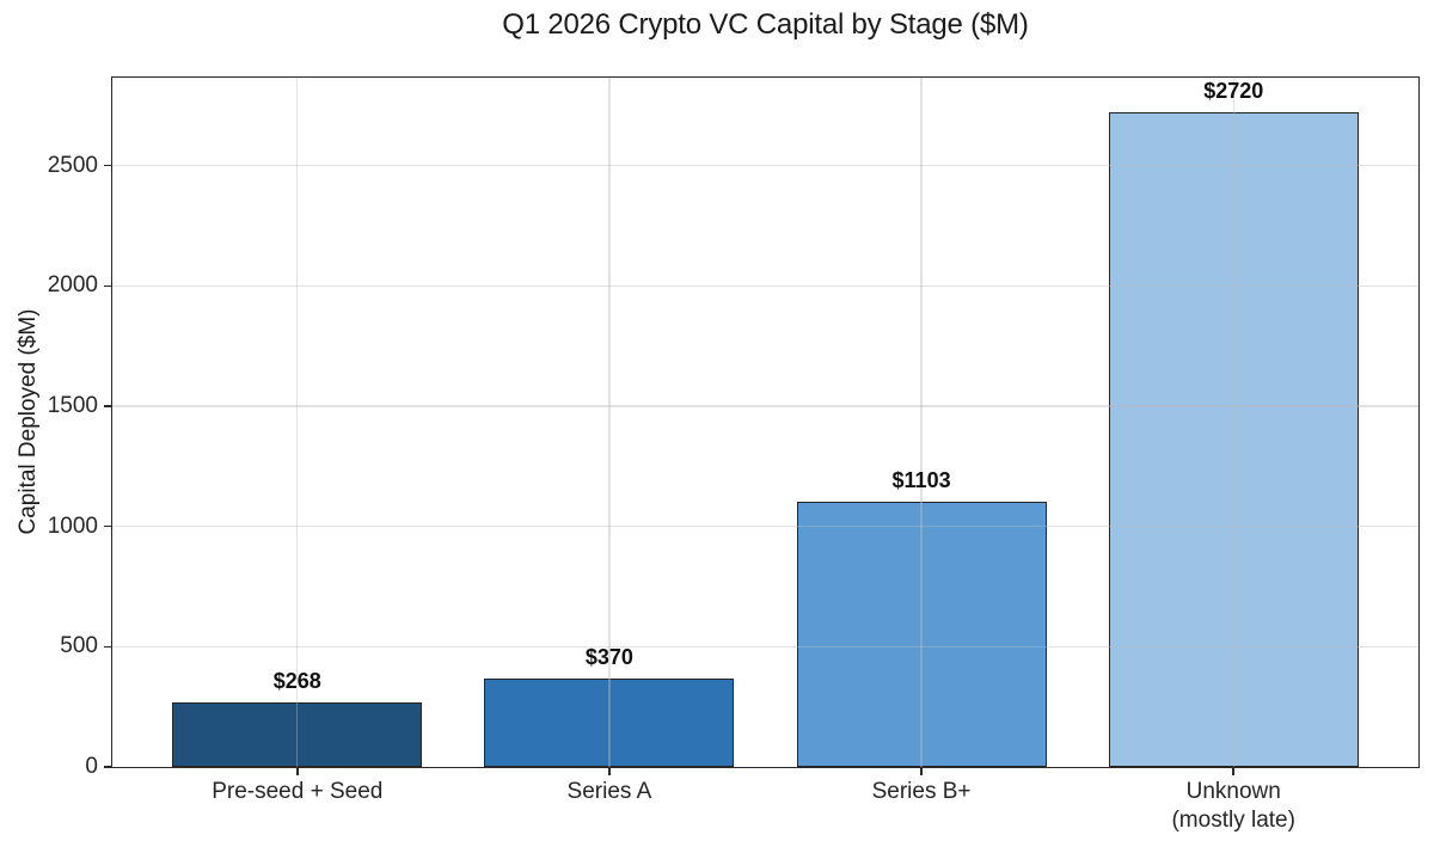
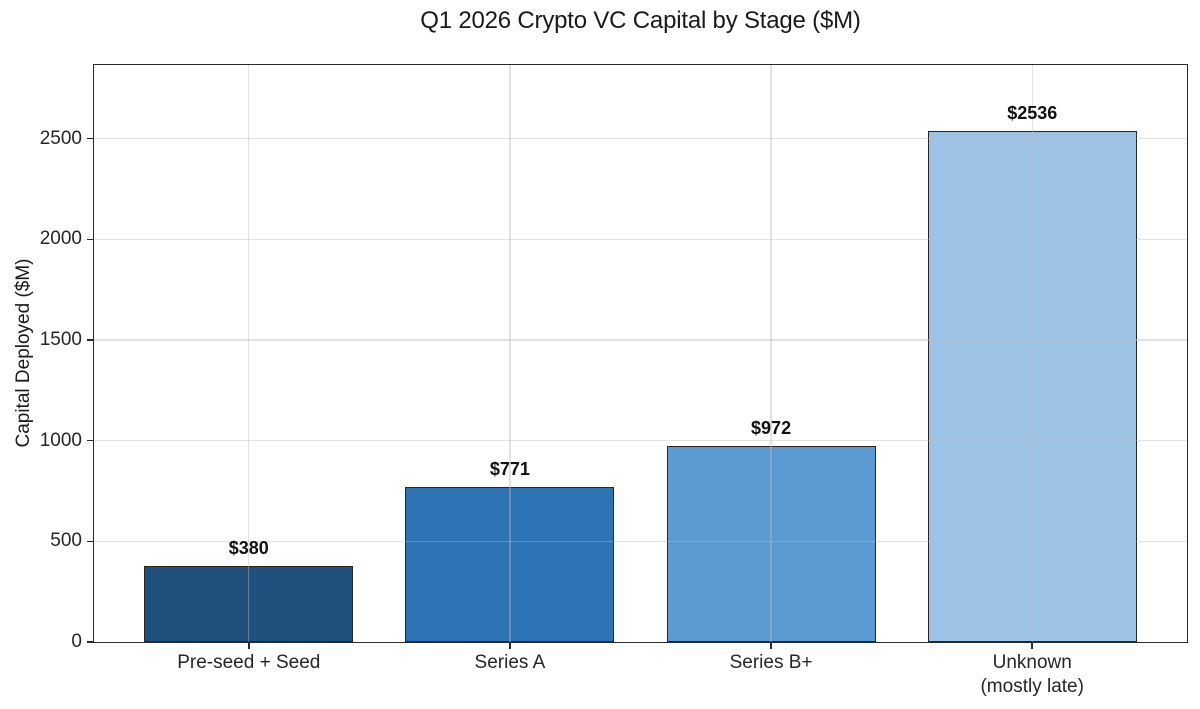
Pre-seed + Seed: $268 -> $380
Series A: $370 -> $771
Series B+: $1103 -> $972
Unknown (mostly late): $2720 -> $2536
